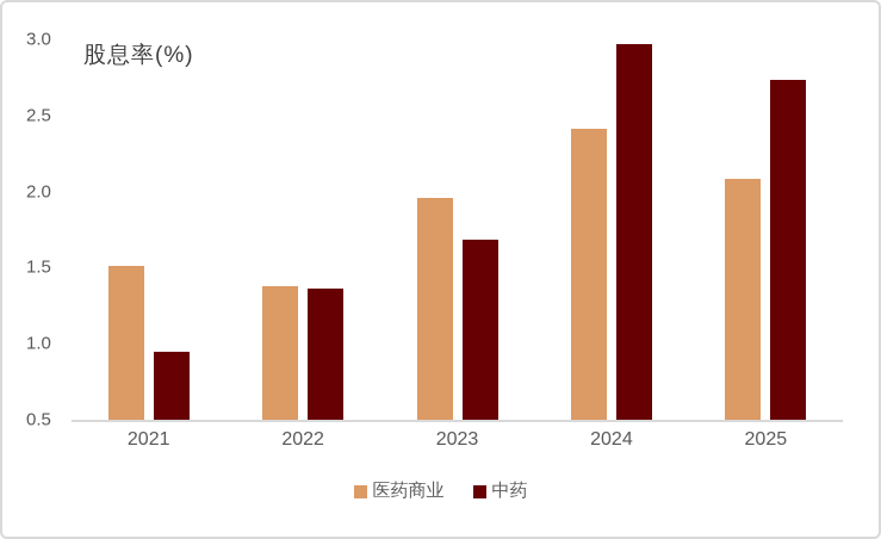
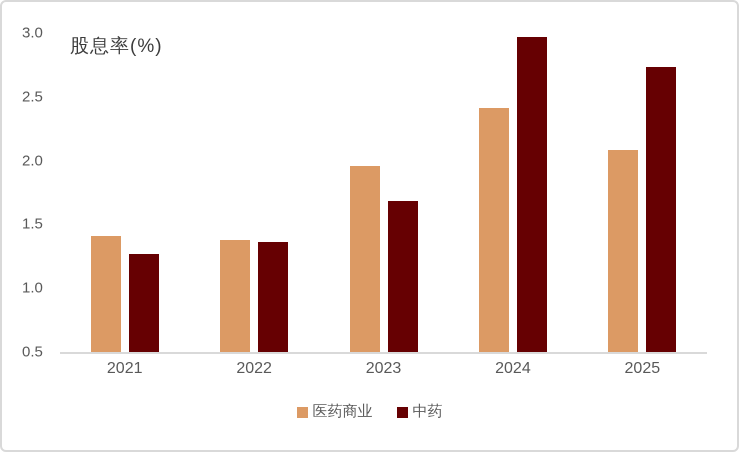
医药商业/2021: 1.51 -> 1.41
中药/2021: 0.95 -> 1.27
